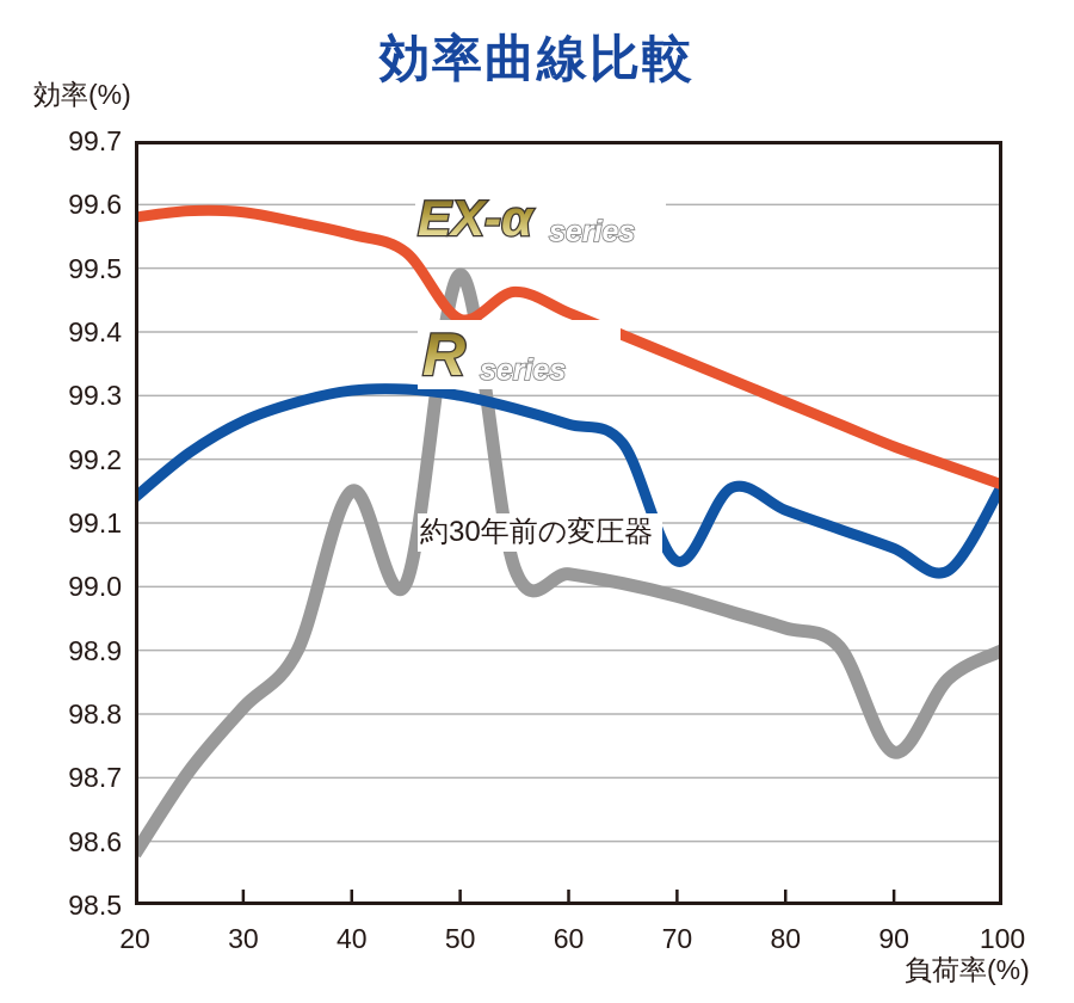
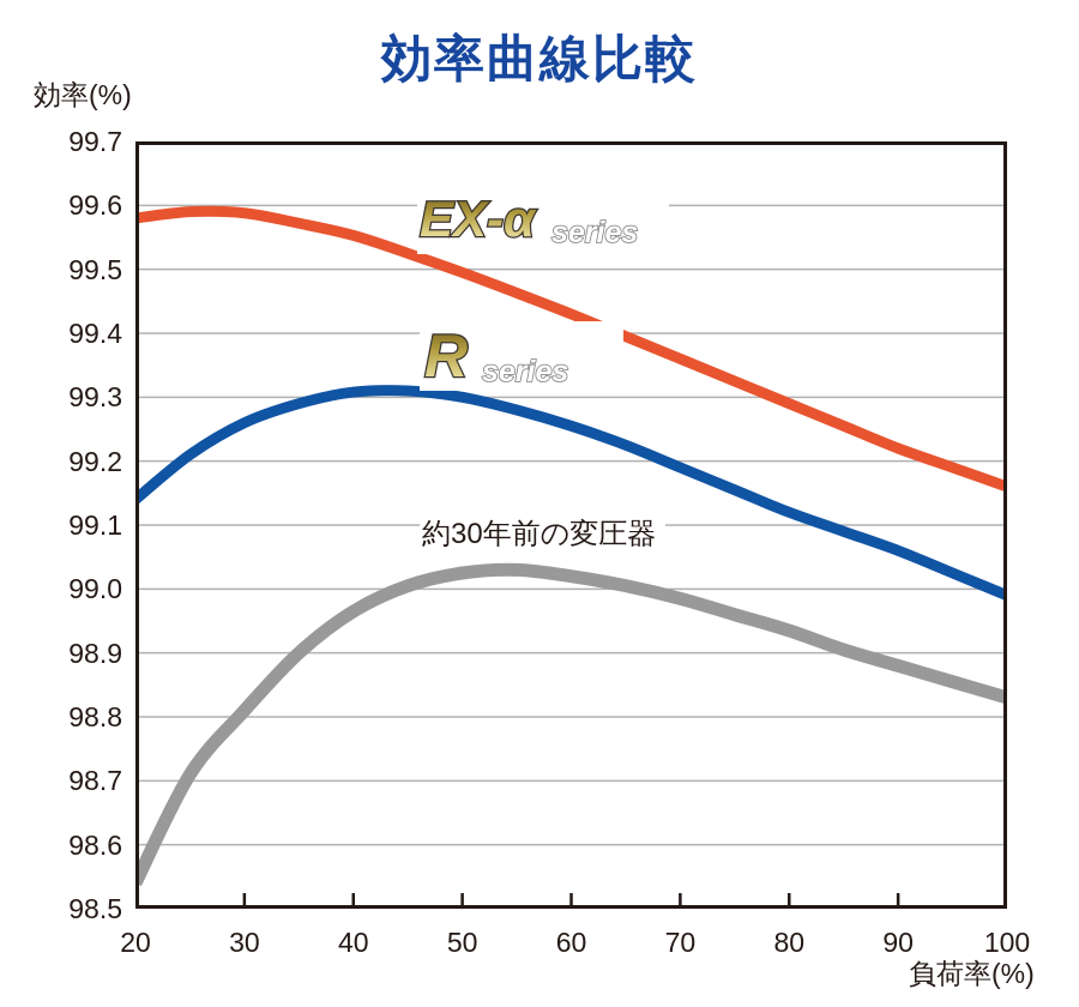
約30年前の変圧器/20: 98.58 -> 98.54
約30年前の変圧器/40: 99.15 -> 98.97
約30年前の変圧器/50: 99.49 -> 99.03
EX-α series/50: 99.42 -> 99.50
R series/70: 99.04 -> 99.19
約30年前の変圧器/90: 98.74 -> 98.88
約30年前の変圧器/100: 98.90 -> 98.83
R series/100: 99.16 -> 98.99
